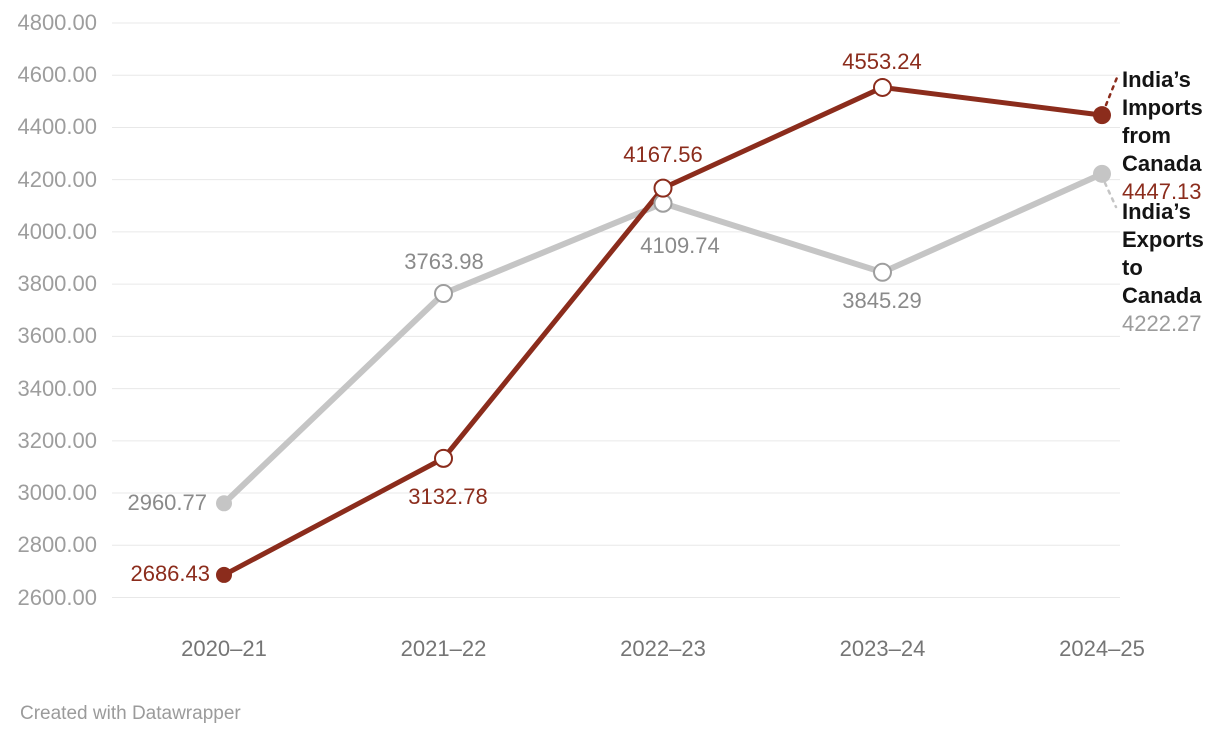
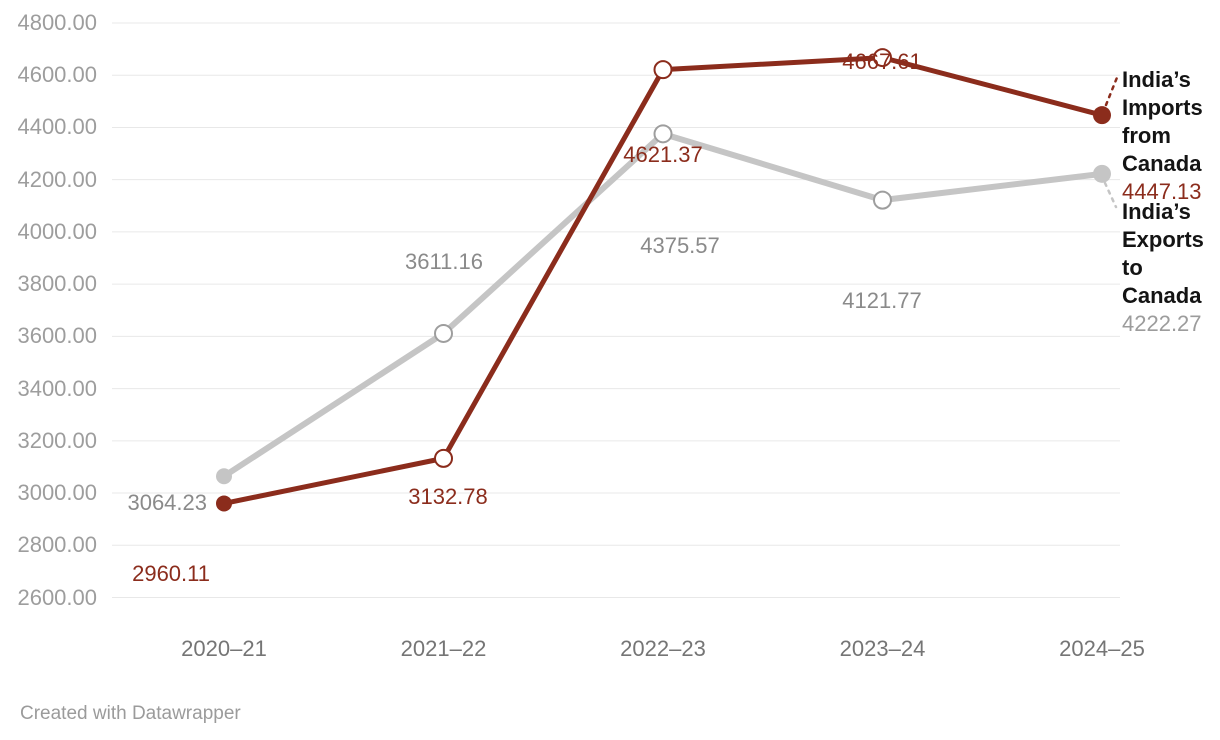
India’s Imports from Canada/2020–21: 2686.43 -> 2960.11
India’s Exports to Canada/2020–21: 2960.77 -> 3064.23
India’s Exports to Canada/2021–22: 3763.98 -> 3611.16
India’s Imports from Canada/2022–23: 4167.56 -> 4621.37
India’s Exports to Canada/2022–23: 4109.74 -> 4375.57
India’s Imports from Canada/2023–24: 4553.24 -> 4667.61
India’s Exports to Canada/2023–24: 3845.29 -> 4121.77
